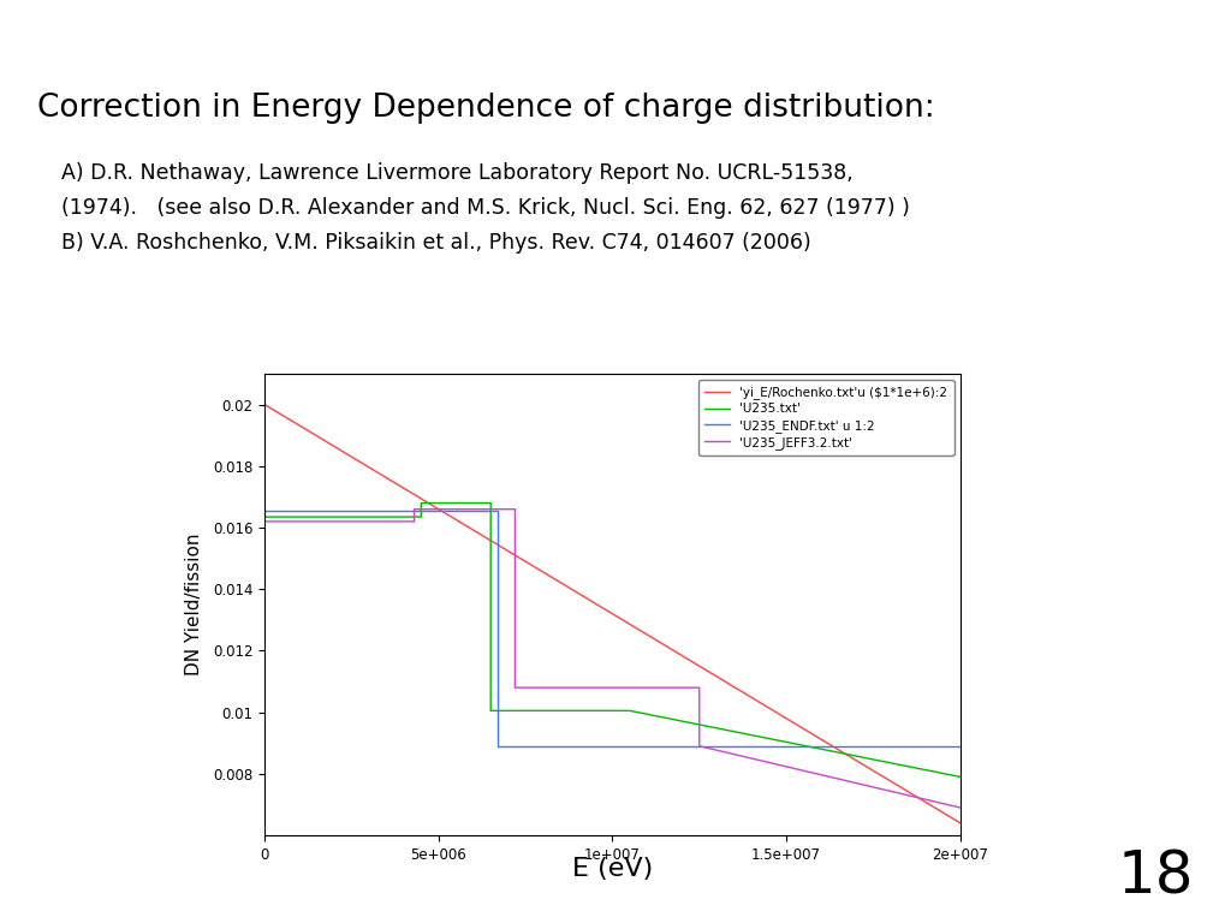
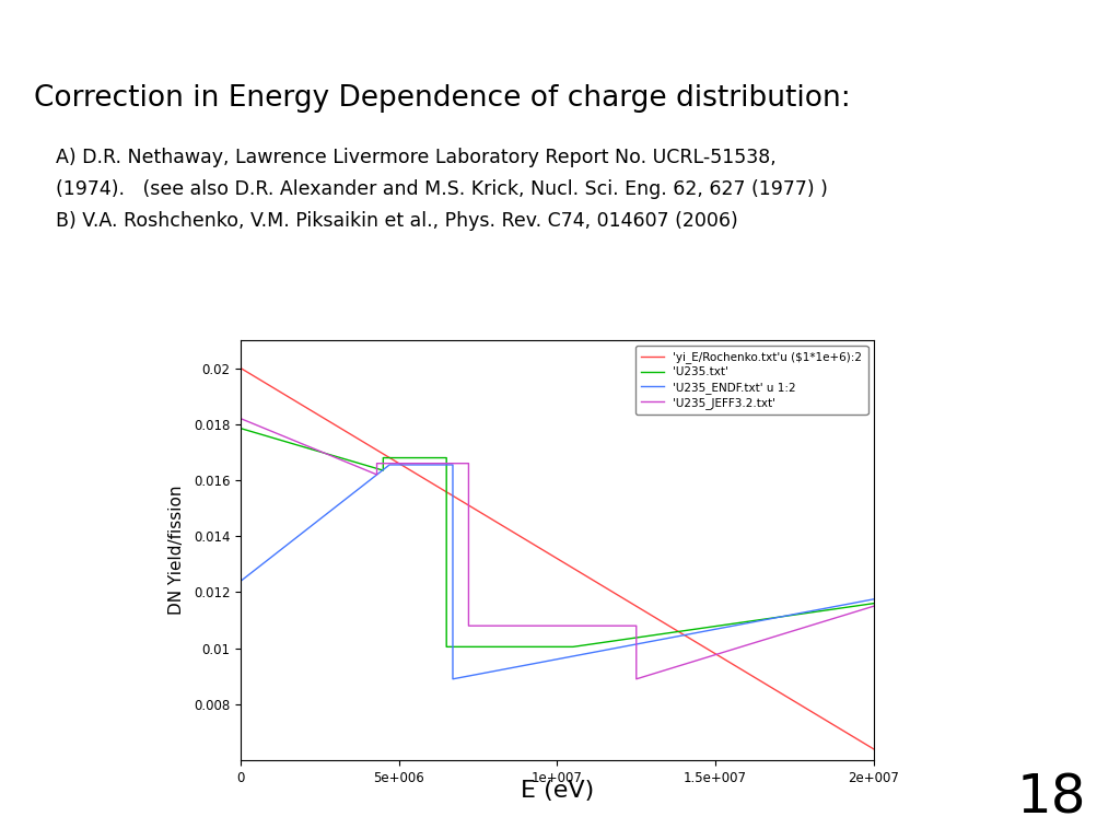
'U235.txt'/0: 0.01635 -> 0.01785
'U235_ENDF.txt' u 1:2/0: 0.01655 -> 0.01240
'U235_JEFF3.2.txt'/0: 0.0162 -> 0.0182
'U235.txt'/2e+007: 0.00790 -> 0.01160
'U235_ENDF.txt' u 1:2/2e+007: 0.00890 -> 0.01175
'U235_JEFF3.2.txt'/2e+007: 0.0069 -> 0.0115
